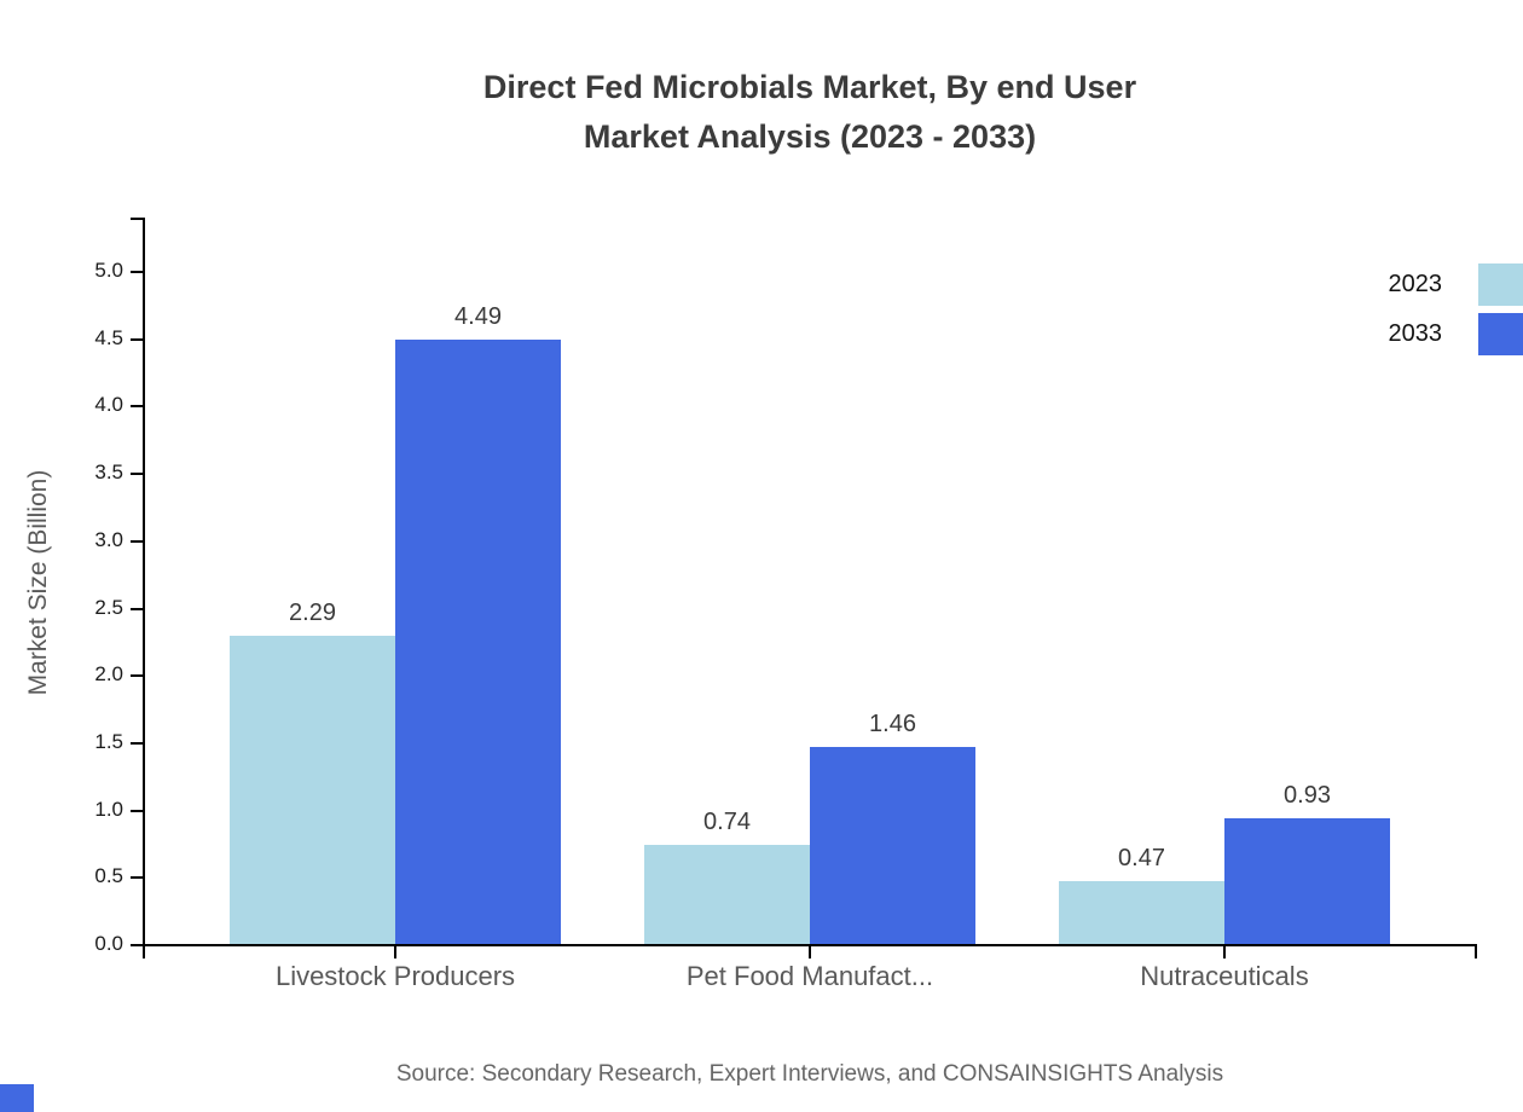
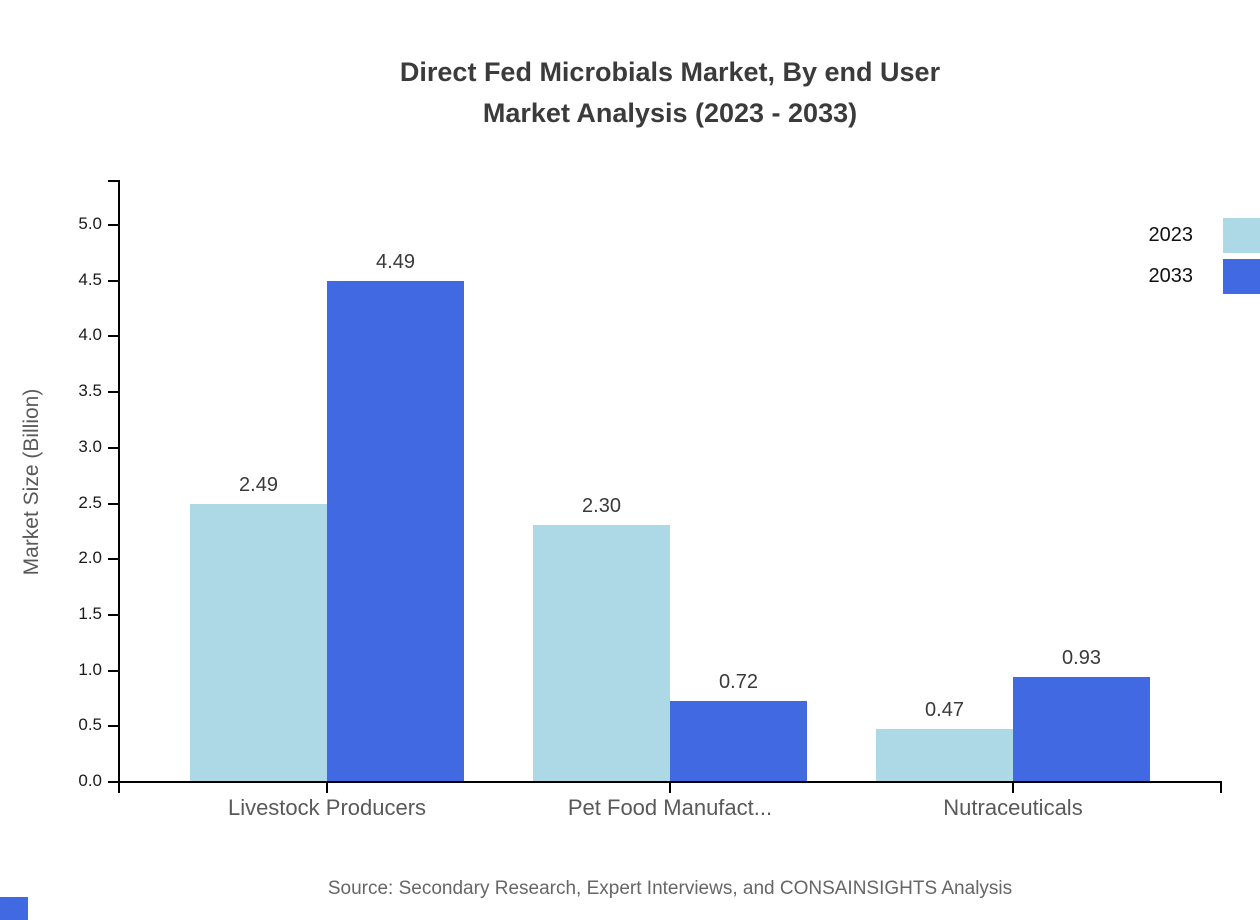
2023/Livestock Producers: 2.29 -> 2.49
2023/Pet Food Manufact...: 0.74 -> 2.30
2033/Pet Food Manufact...: 1.46 -> 0.72
